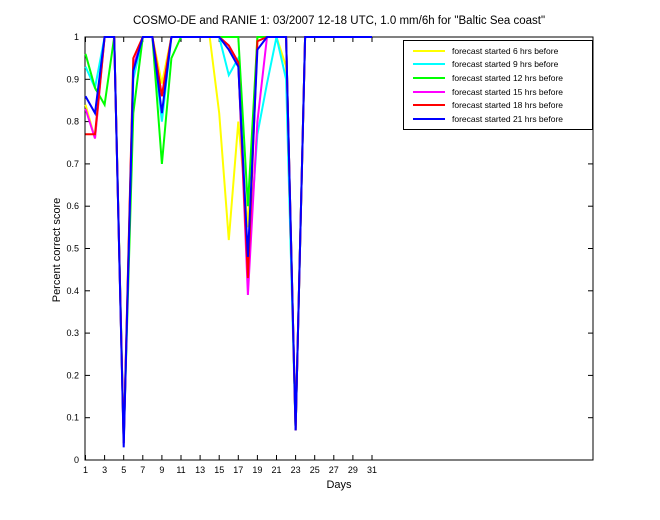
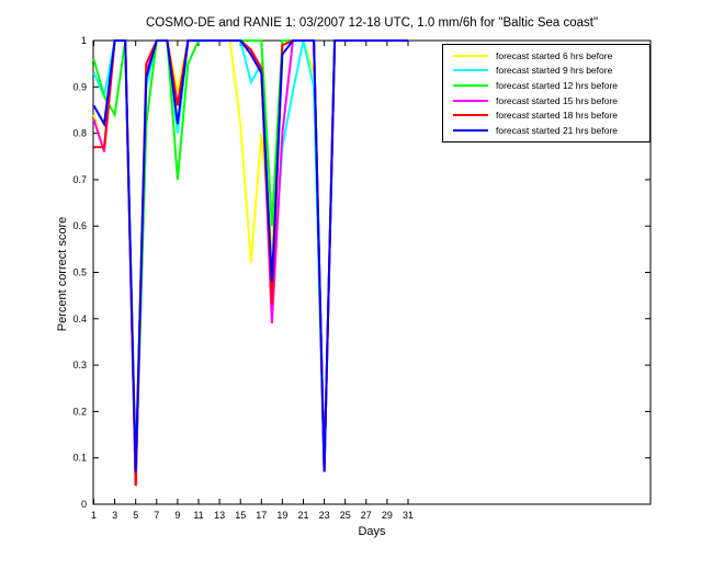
forecast started 6 hrs before/5: 0.04 -> 0.08
forecast started 21 hrs before/5: 0.03 -> 0.07
